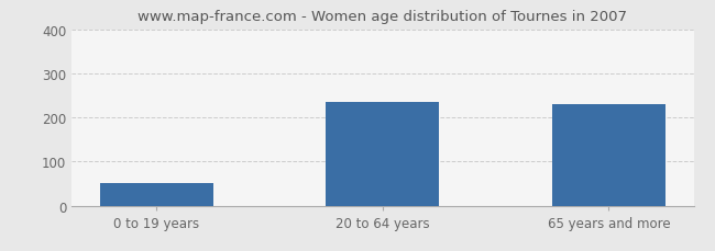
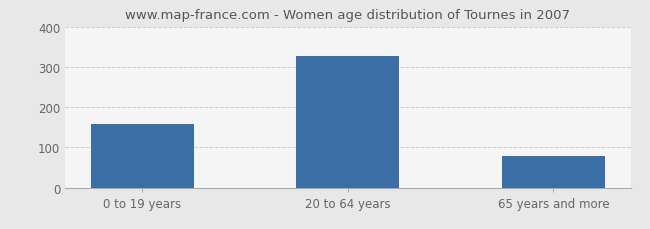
0 to 19 years: 50 -> 157
20 to 64 years: 235 -> 328
65 years and more: 230 -> 78
